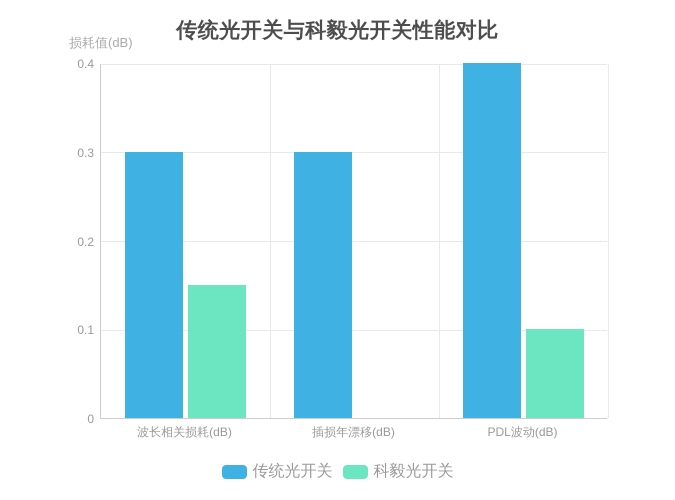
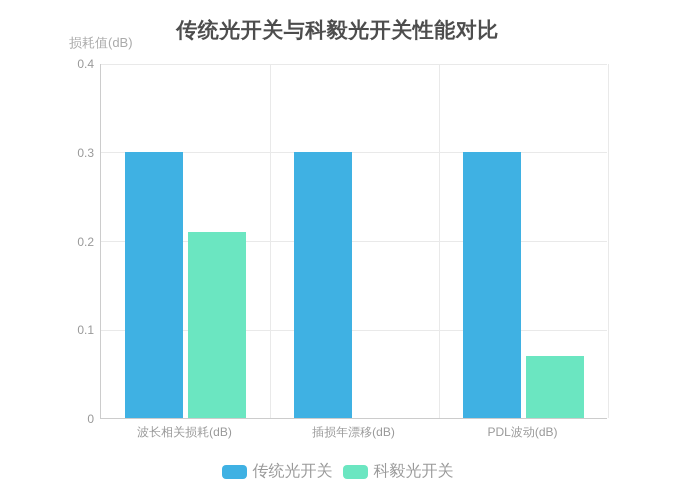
科毅光开关/波长相关损耗(dB): 0.15 -> 0.21
传统光开关/PDL波动(dB): 0.4 -> 0.3
科毅光开关/PDL波动(dB): 0.10 -> 0.07
